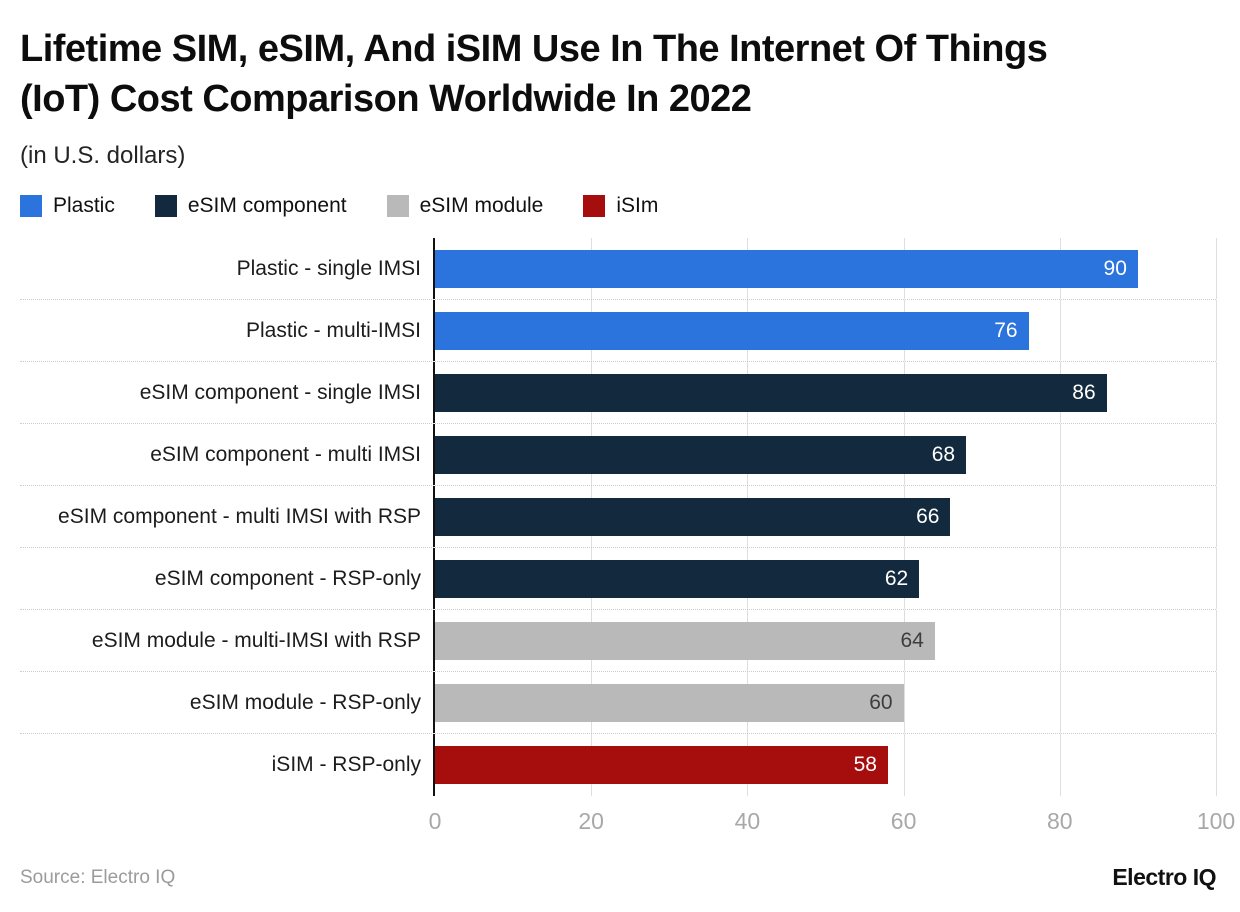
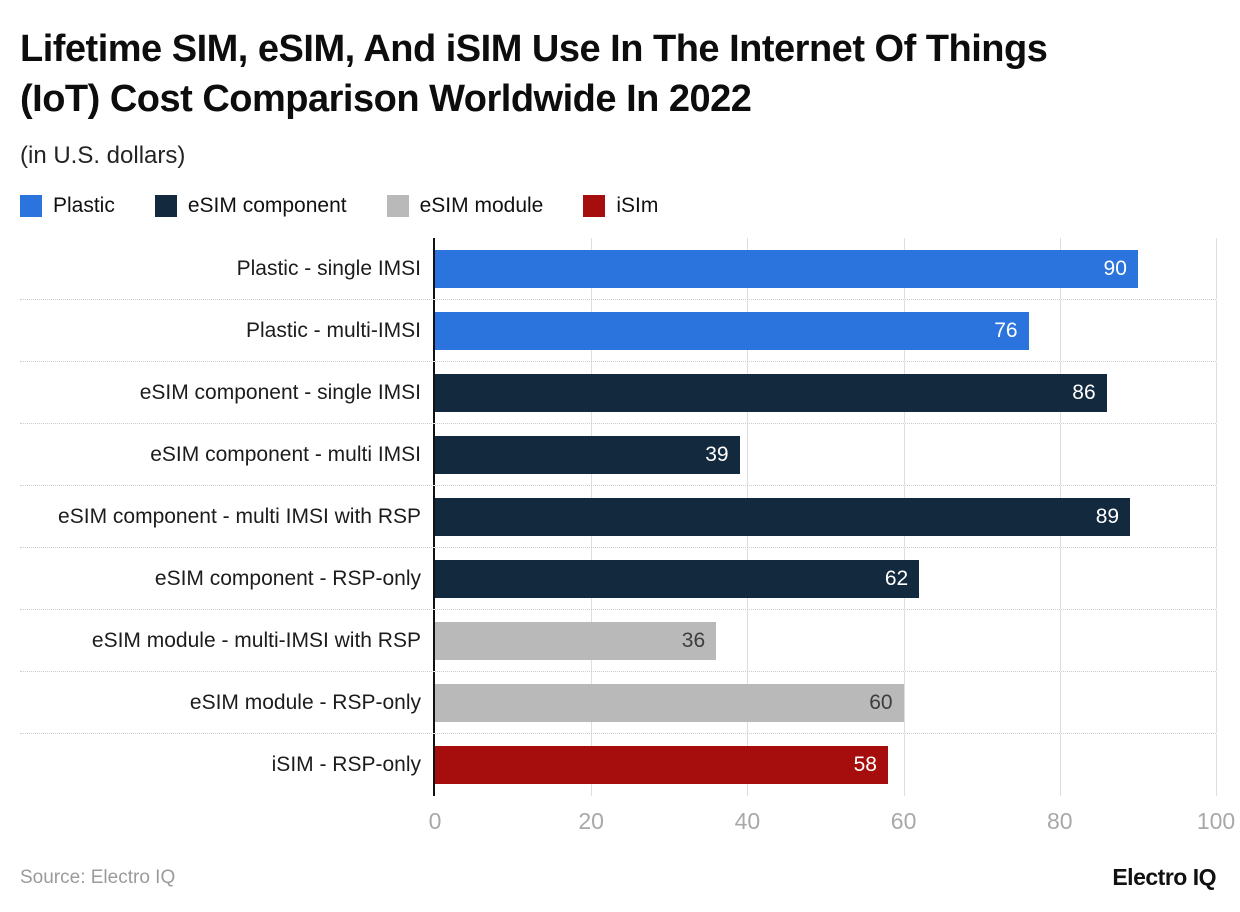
eSIM component - multi IMSI: 68 -> 39
eSIM component - multi IMSI with RSP: 66 -> 89
eSIM module - multi-IMSI with RSP: 64 -> 36
